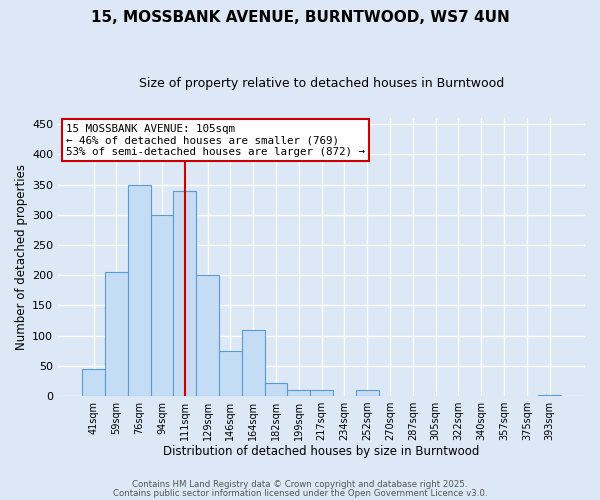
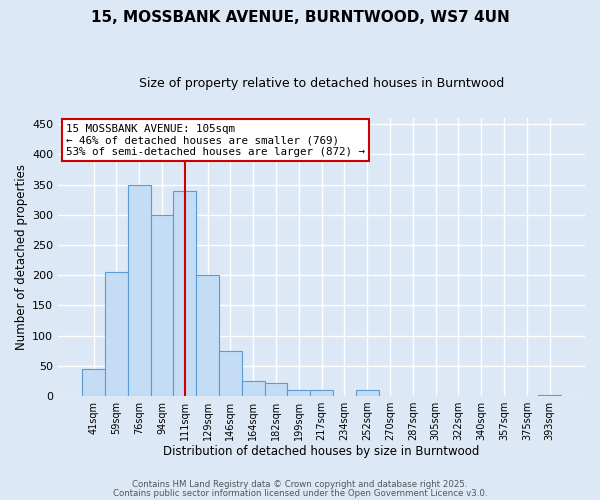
164sqm: 110 -> 25
